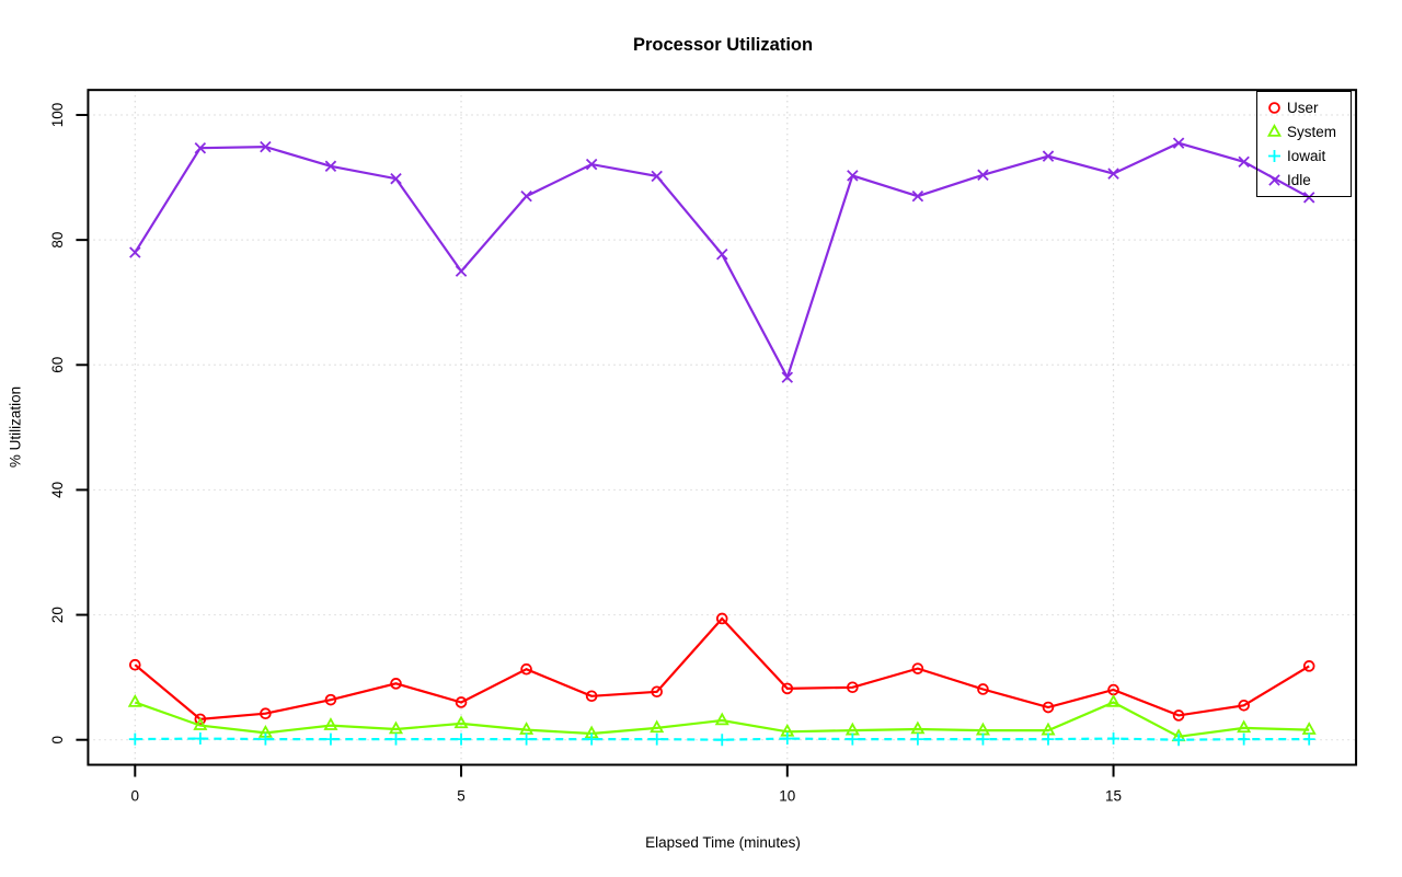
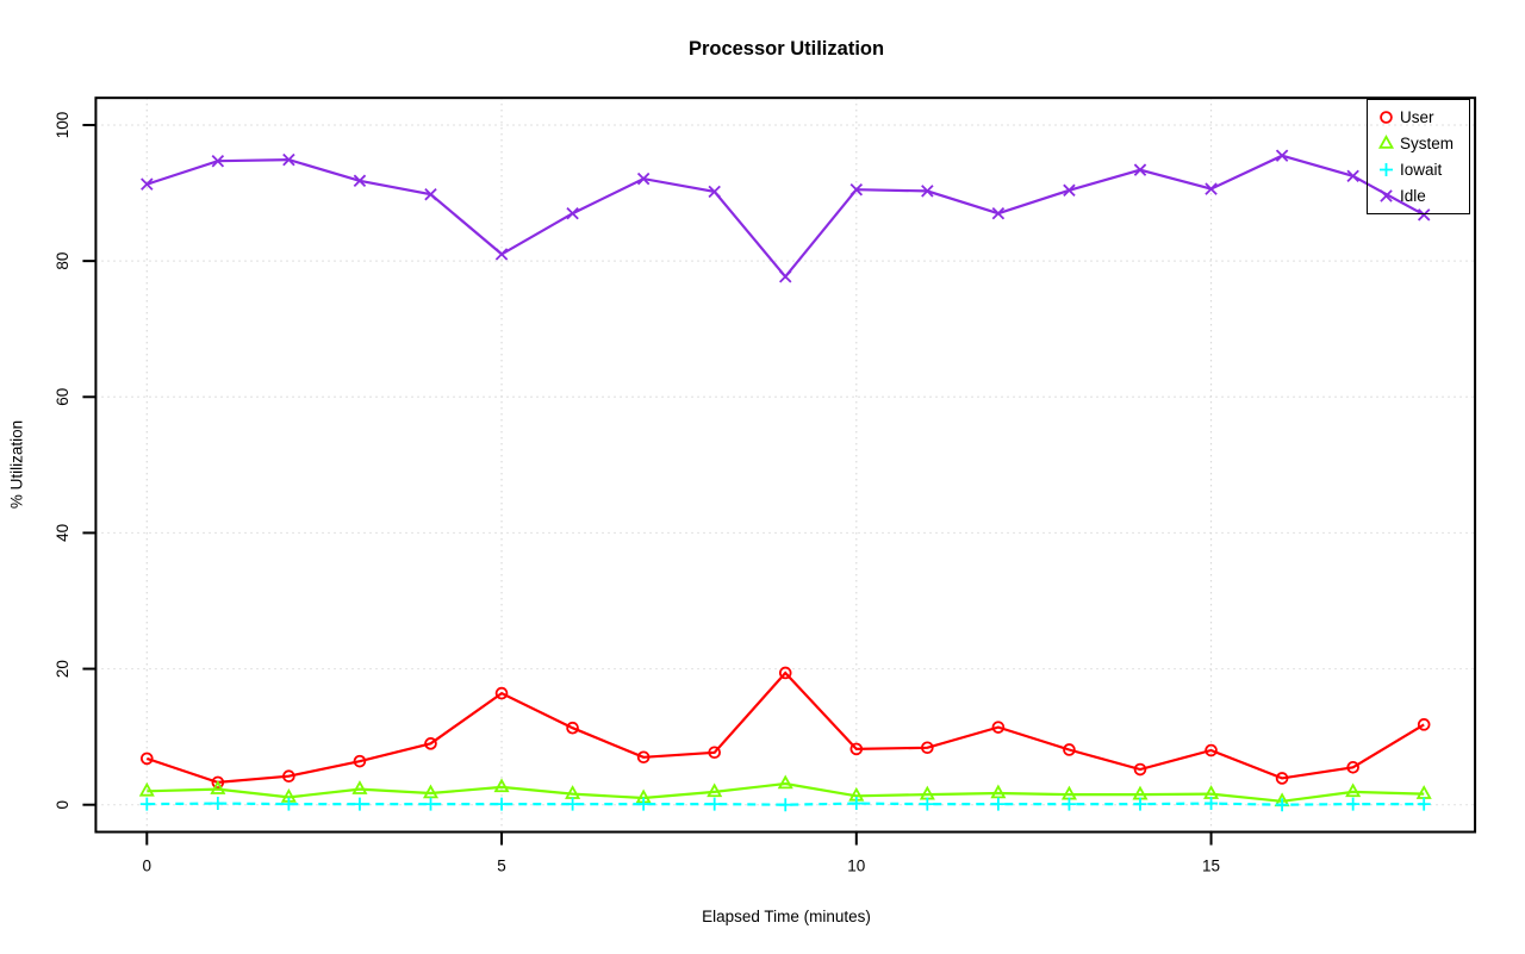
User/0: 12 -> 7
System/0: 6 -> 2
Idle/0: 78 -> 91
User/5: 6 -> 16
Idle/5: 75 -> 81
Idle/10: 58 -> 90
System/15: 6 -> 2
